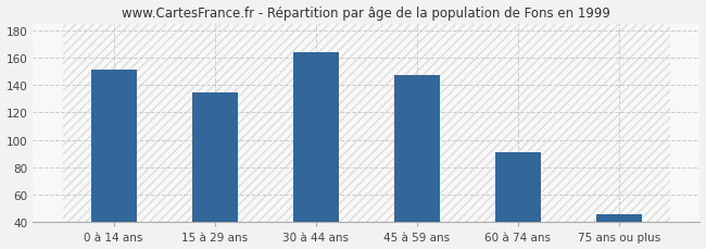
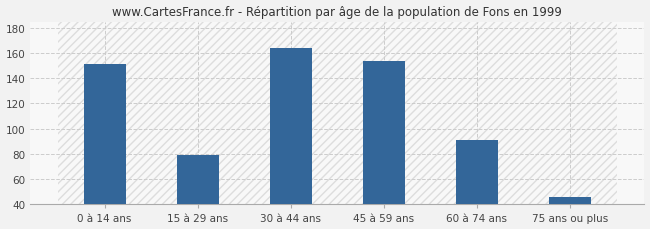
15 à 29 ans: 135 -> 79
45 à 59 ans: 147 -> 154
